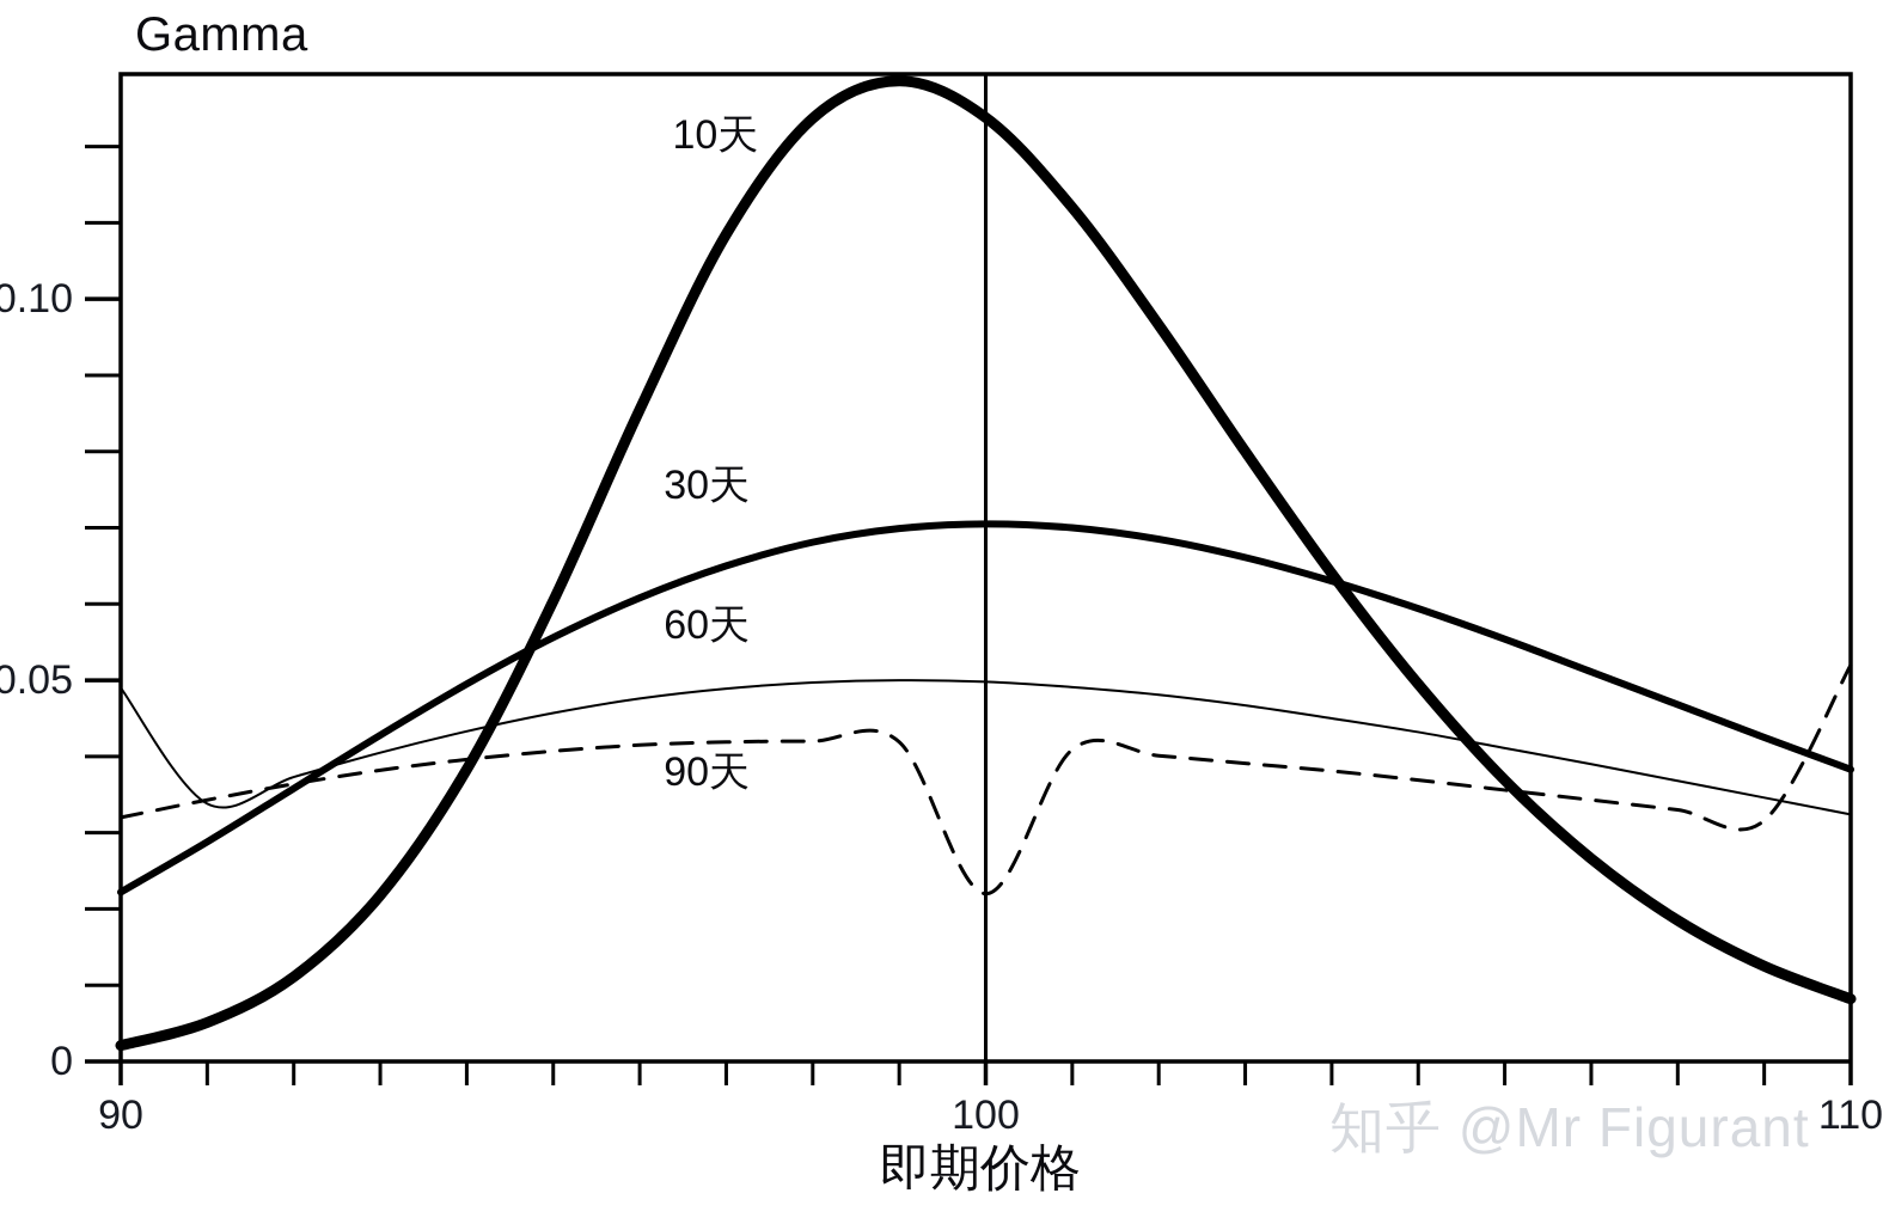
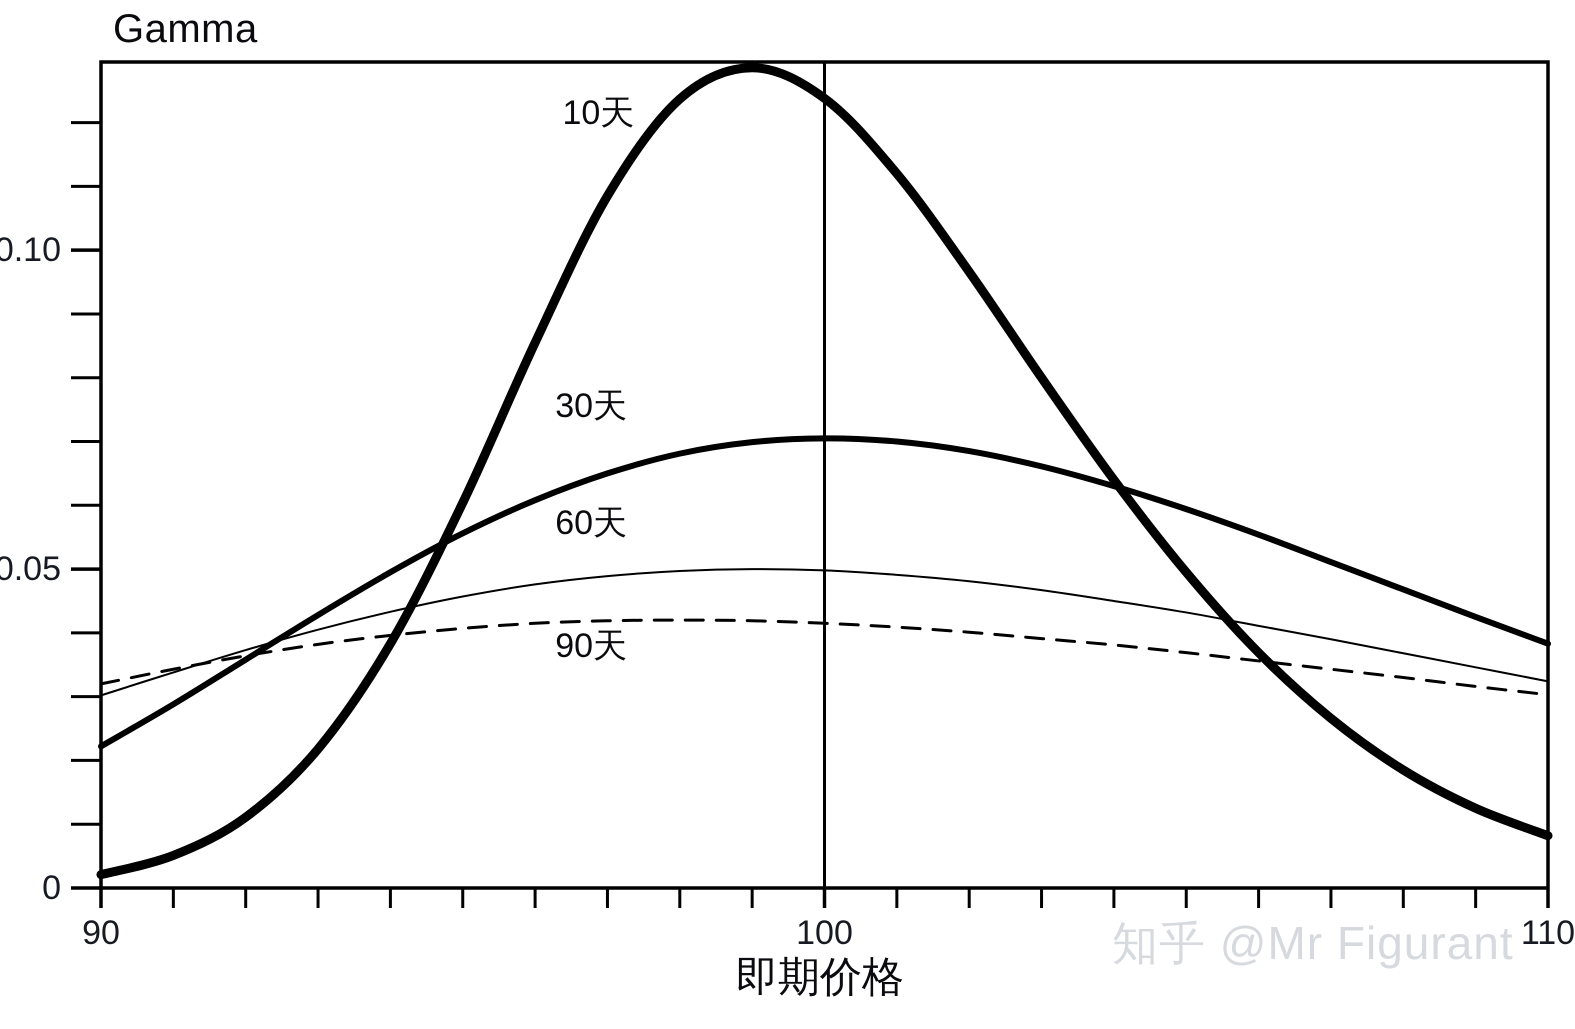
60天/90: 0.049 -> 0.030
90天/100: 0.022 -> 0.042
90天/110: 0.052 -> 0.030
